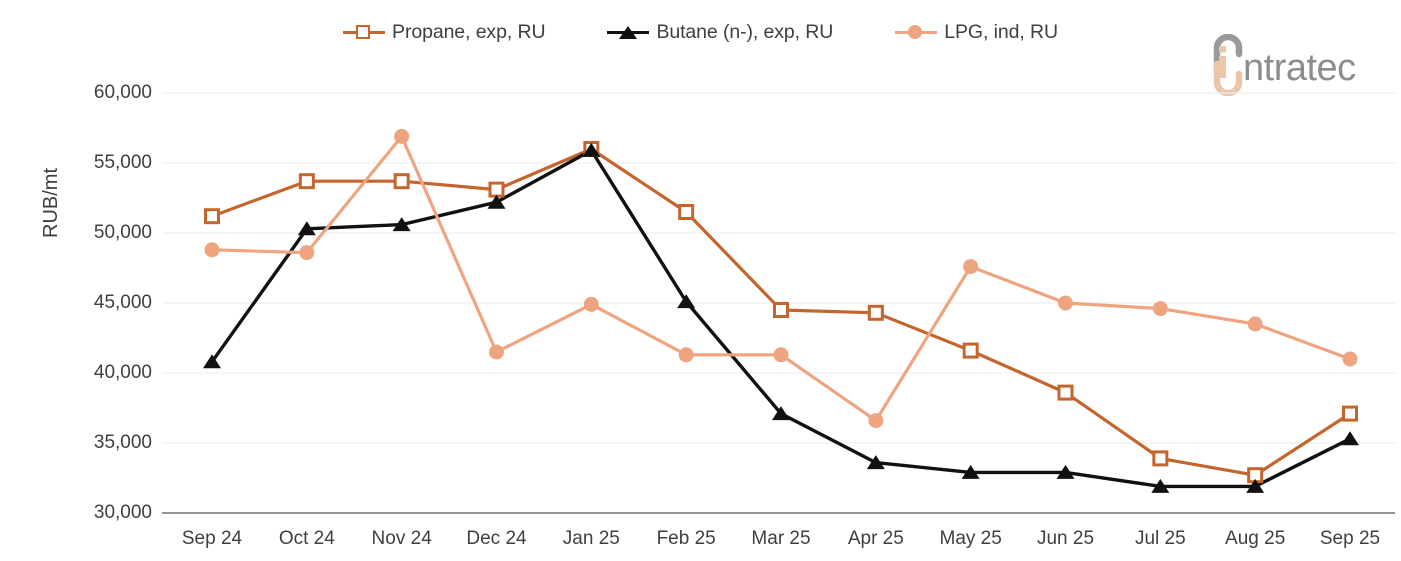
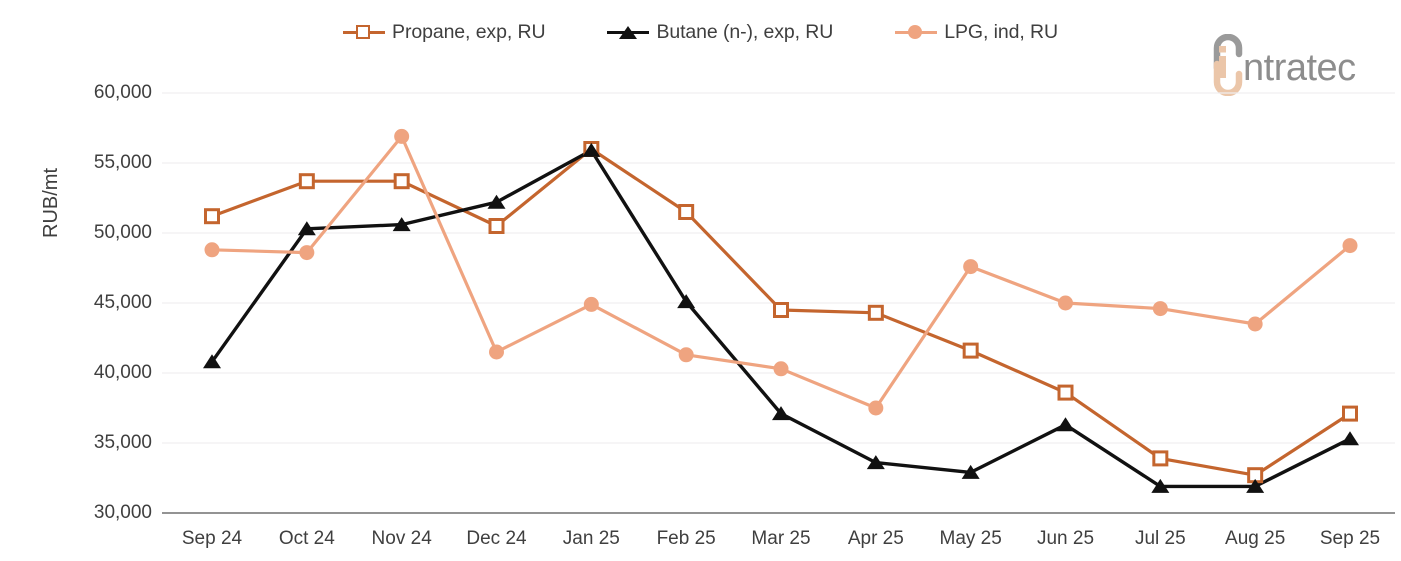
Propane, exp, RU/Dec 24: 53100 -> 50500
LPG, ind, RU/Mar 25: 41300 -> 40300
LPG, ind, RU/Apr 25: 36600 -> 37500
Butane (n-), exp, RU/Jun 25: 32900 -> 36300
LPG, ind, RU/Sep 25: 41000 -> 49100
